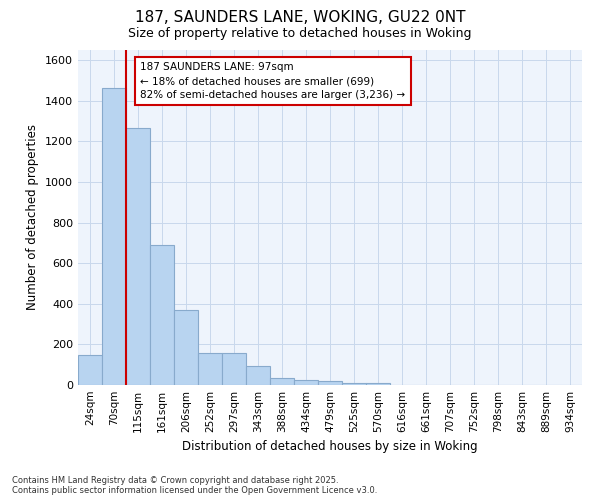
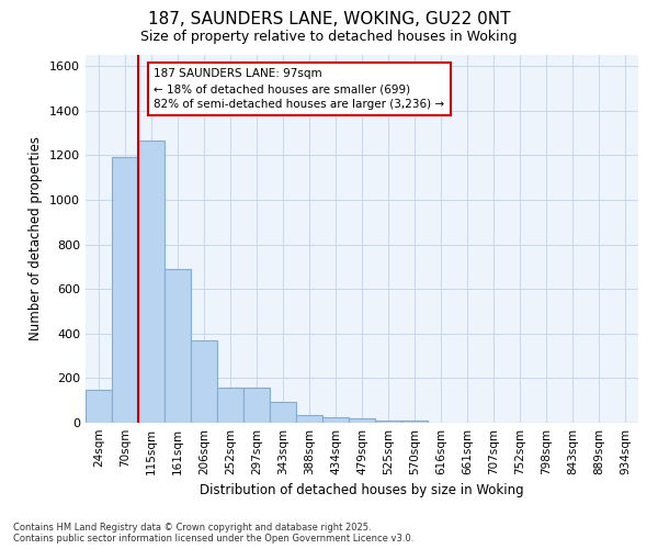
70sqm: 1465 -> 1190
